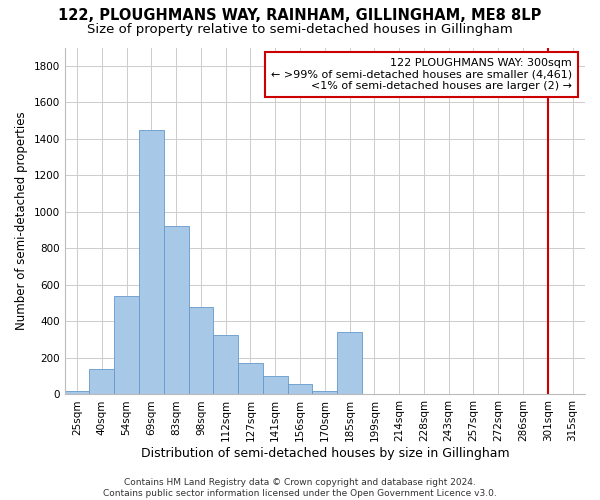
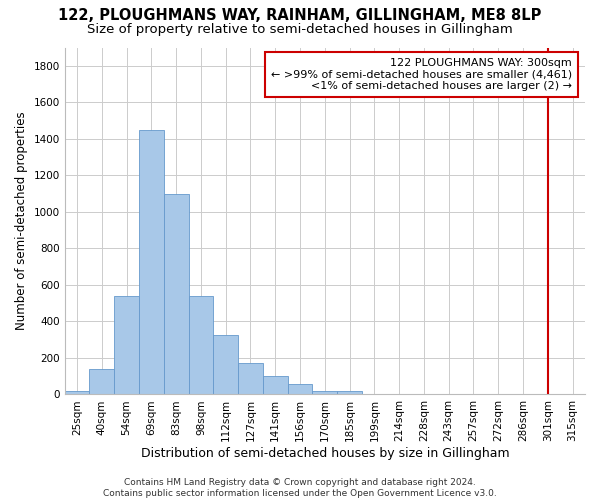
83sqm: 920 -> 1100
98sqm: 480 -> 540
185sqm: 340 -> 20
